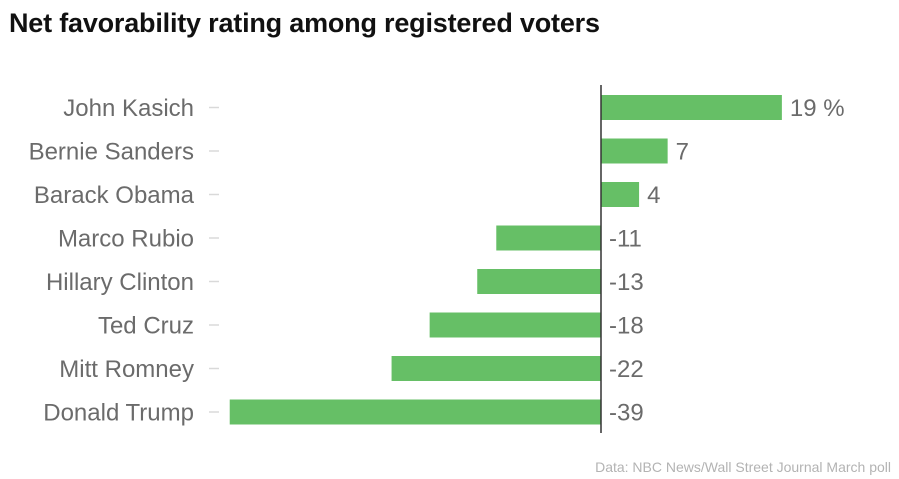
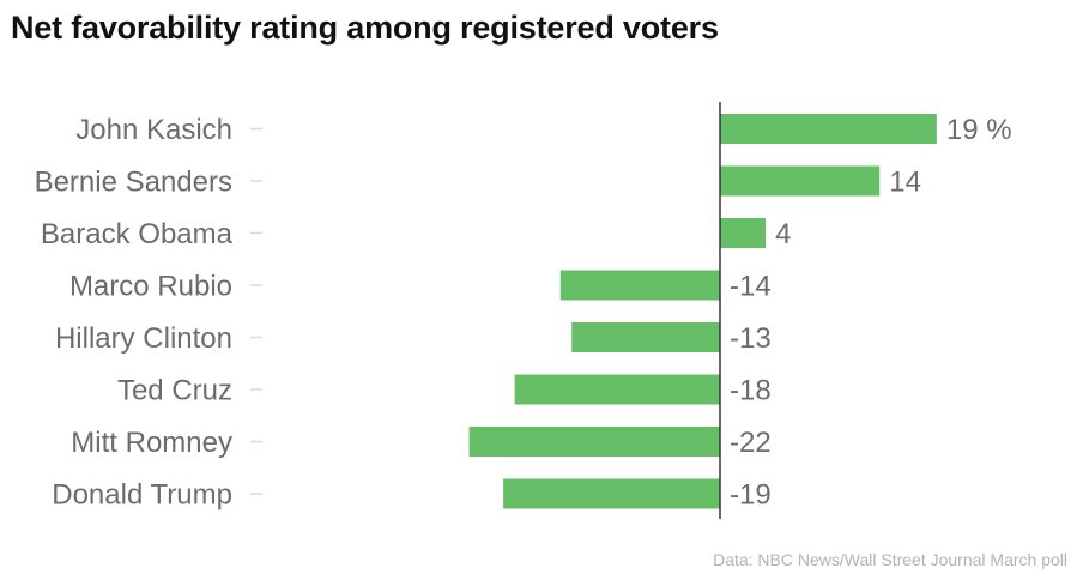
Bernie Sanders: 7 -> 14
Marco Rubio: -11 -> -14
Donald Trump: -39 -> -19
